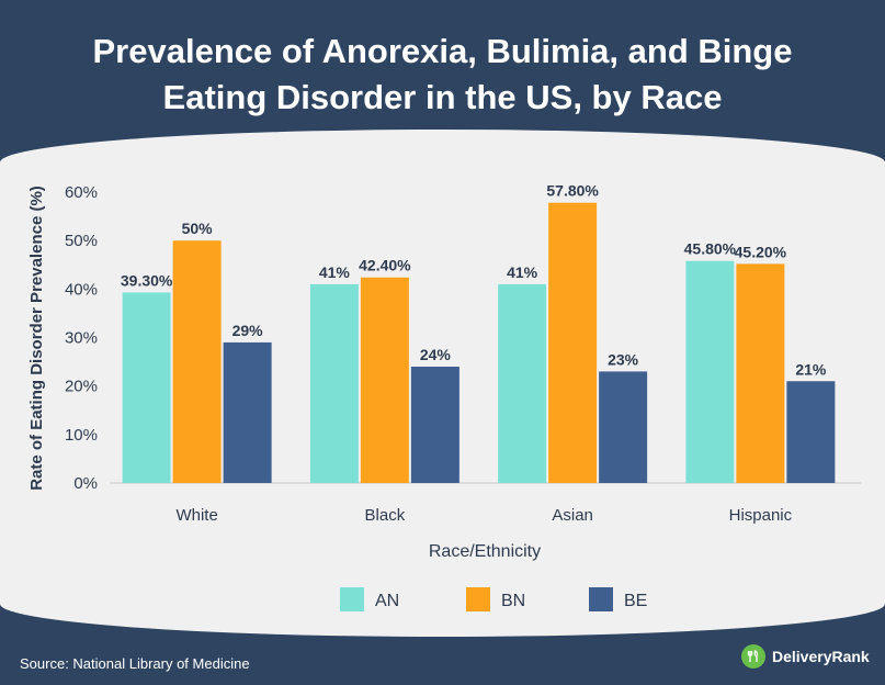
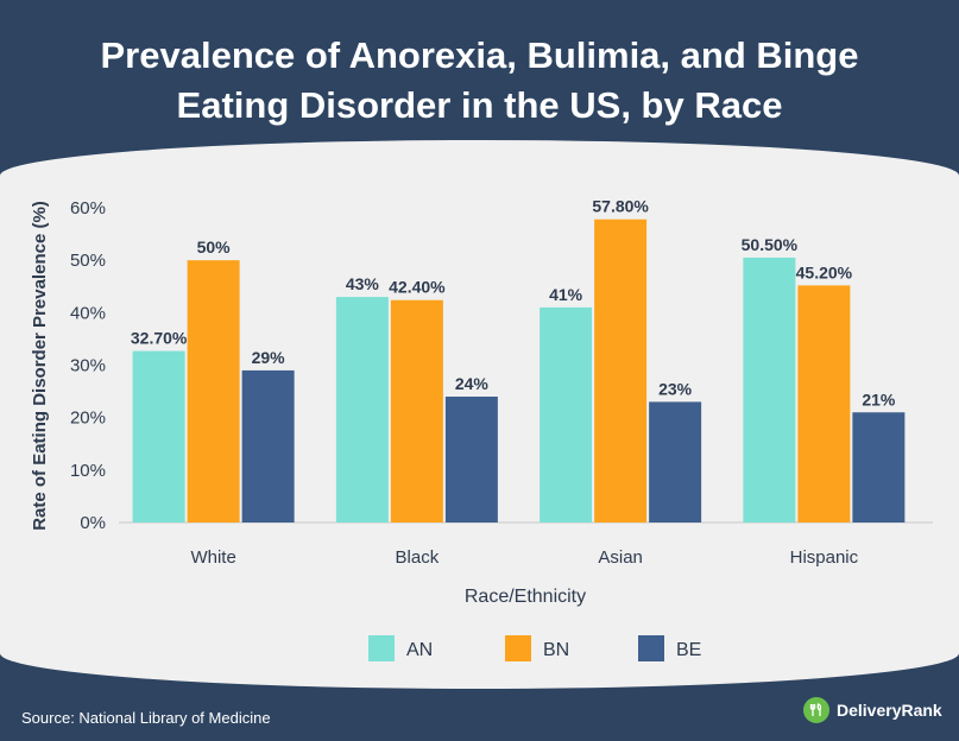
AN/White: 39.30% -> 32.70%
AN/Black: 41% -> 43%
AN/Hispanic: 45.80% -> 50.50%
